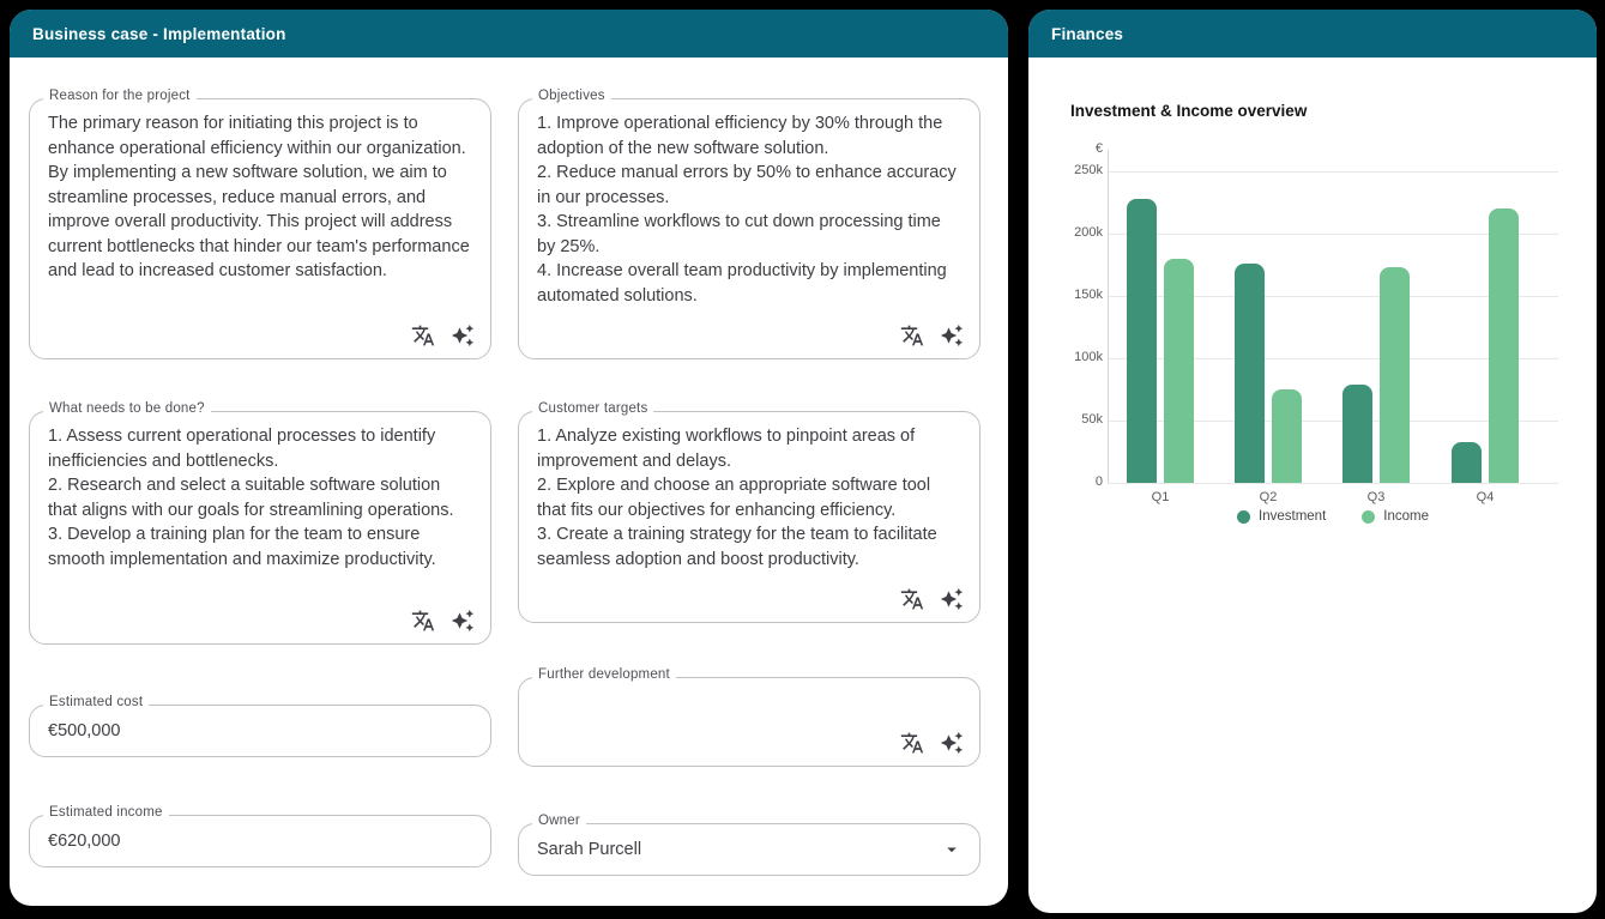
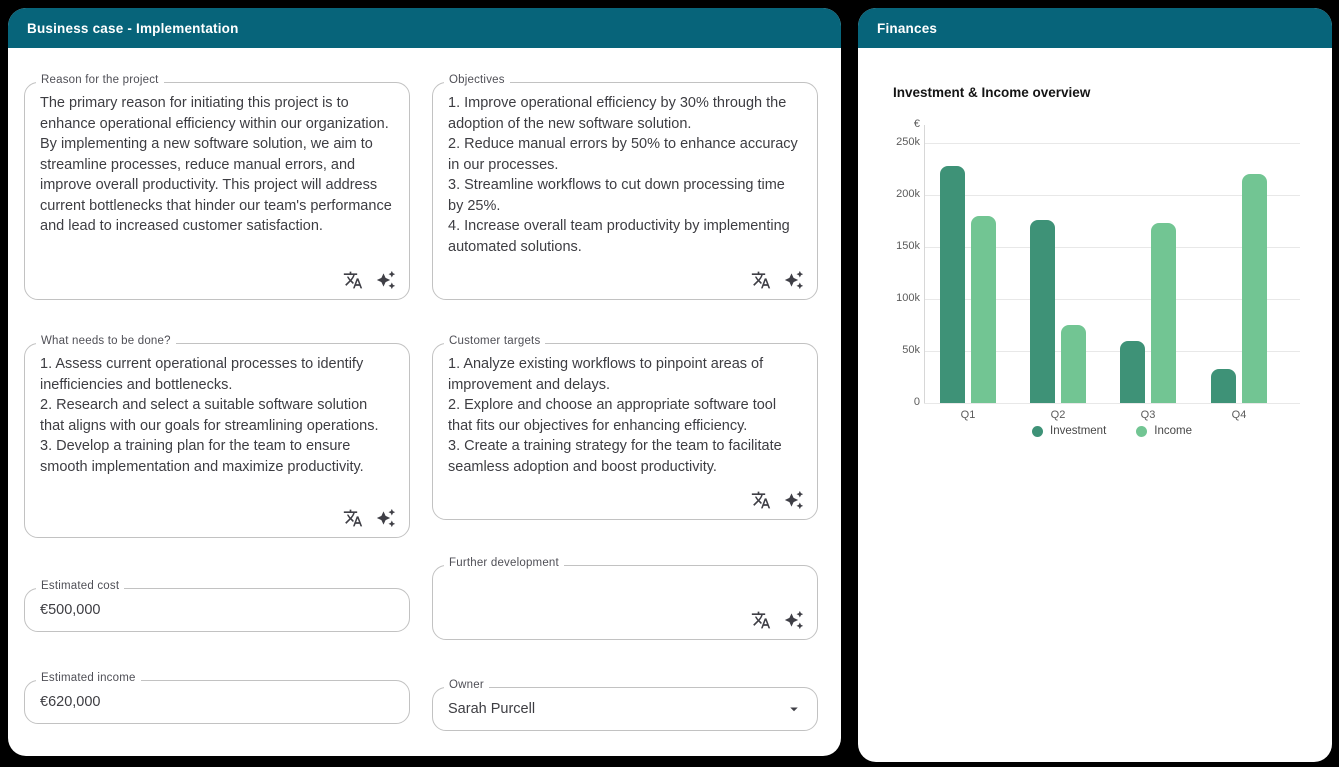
Investment/Q3: 79k -> 60k
